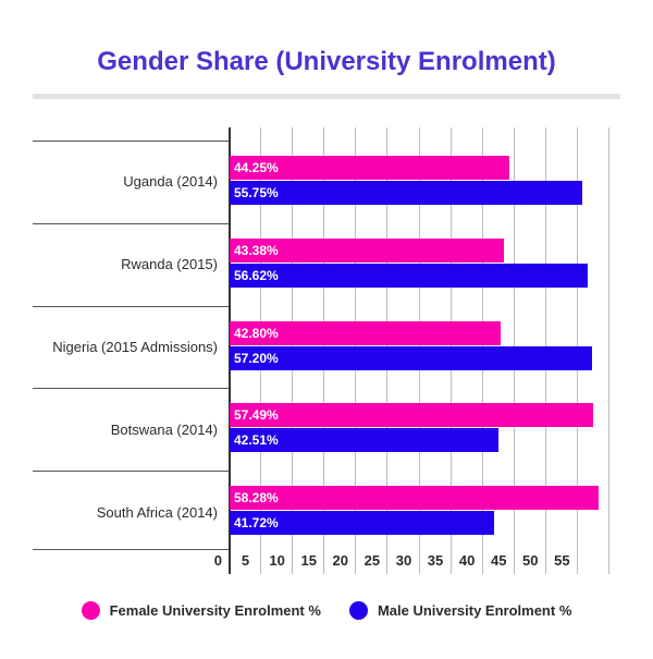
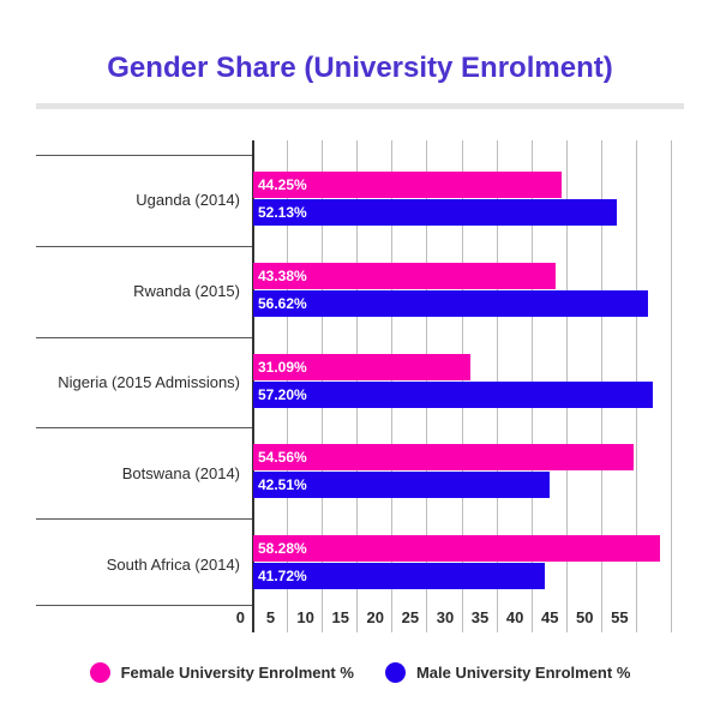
Male University Enrolment %/Uganda (2014): 55.75% -> 52.13%
Female University Enrolment %/Nigeria (2015 Admissions): 42.80% -> 31.09%
Female University Enrolment %/Botswana (2014): 57.49% -> 54.56%
